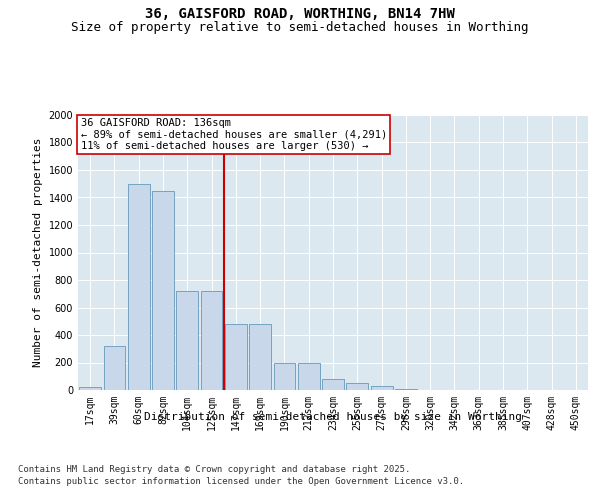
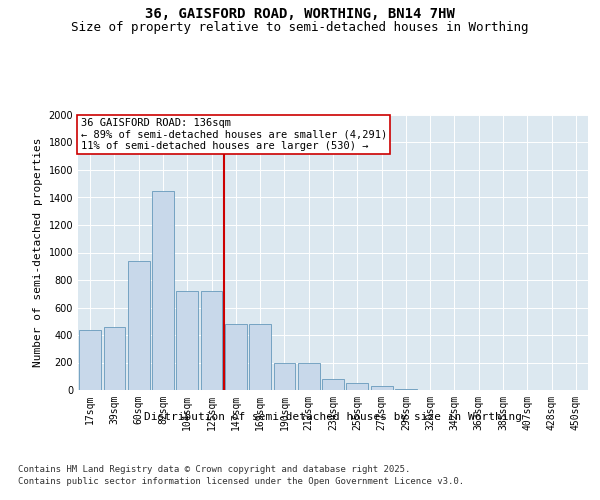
17sqm: 20 -> 440
39sqm: 320 -> 460
60sqm: 1500 -> 940
